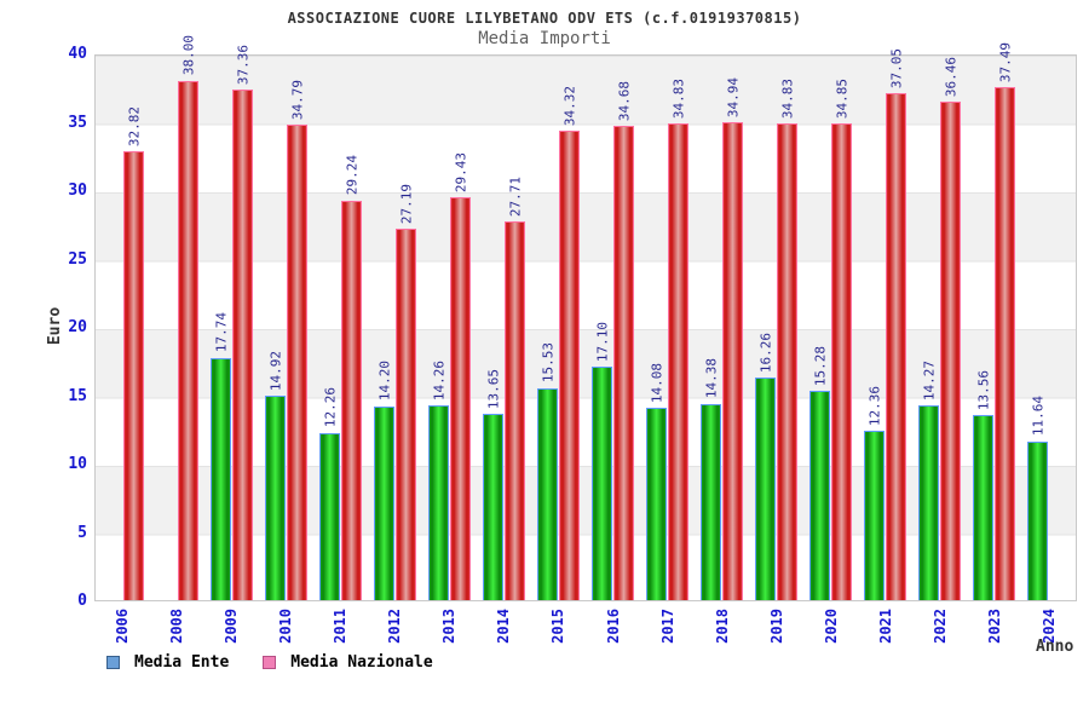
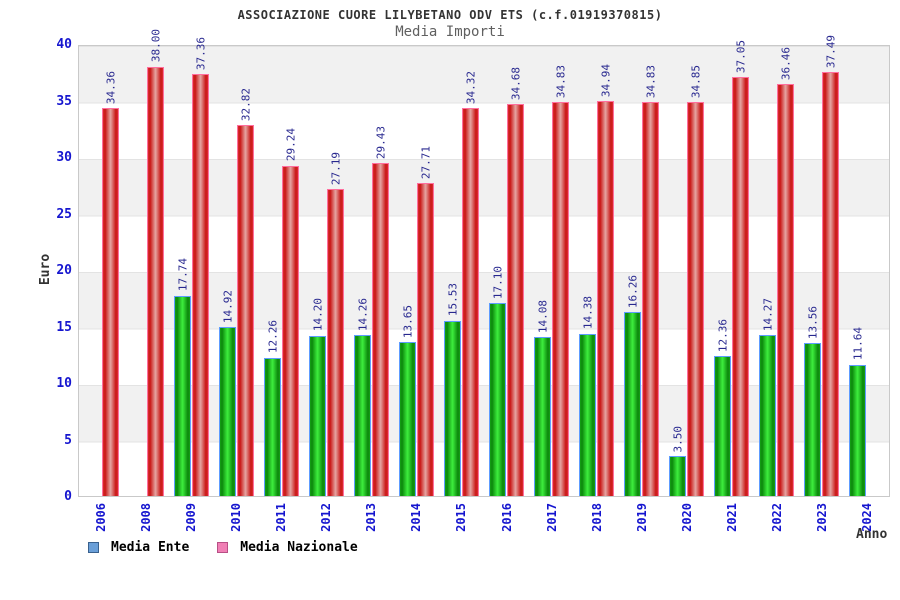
Media Nazionale/2006: 32.82 -> 34.36
Media Nazionale/2010: 34.79 -> 32.82
Media Ente/2020: 15.28 -> 3.50
